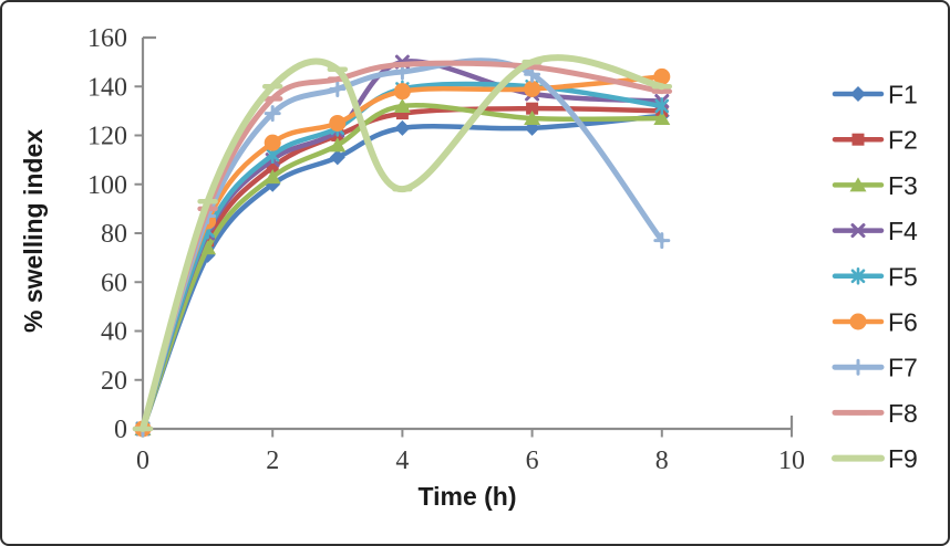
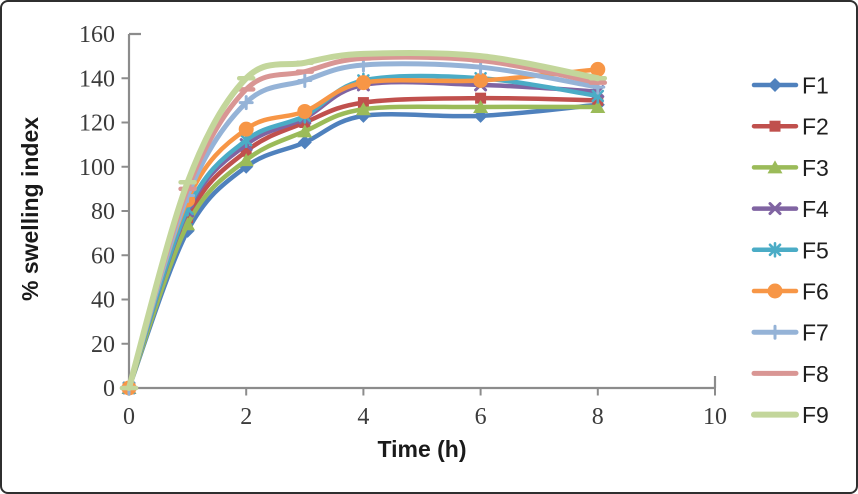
F3/4: 132 -> 126
F4/4: 150 -> 137
F9/4: 98 -> 151
F7/8: 77 -> 136
